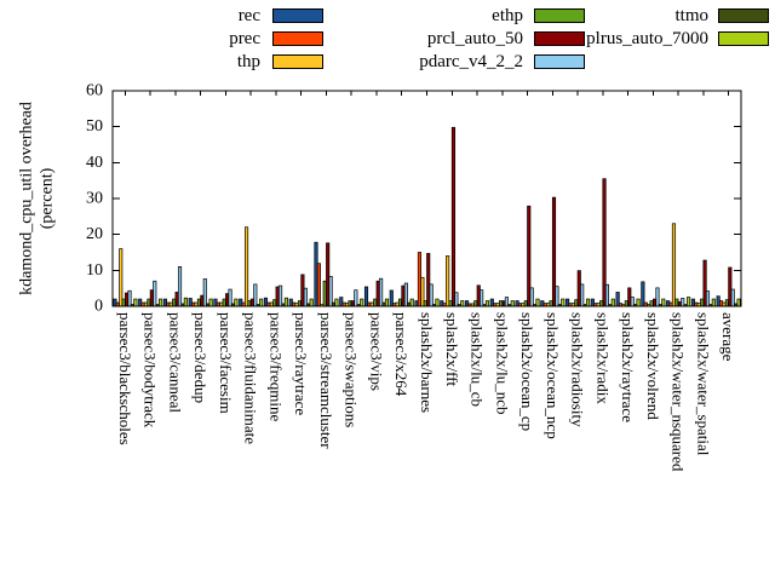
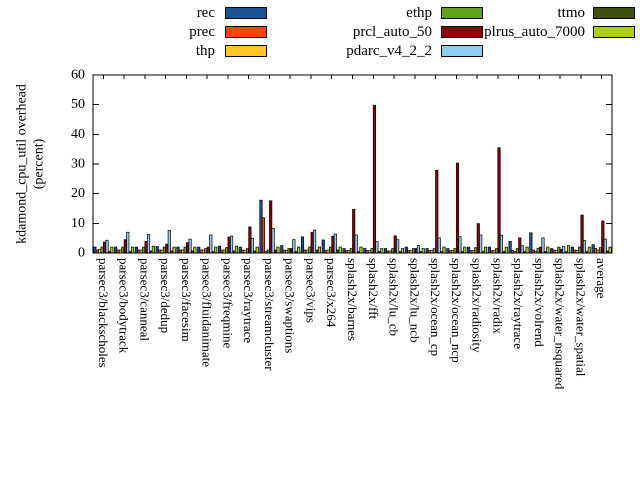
thp/parsec3/blackscholes: 16 -> 1
pdarc_v4_2_2/parsec3/canneal: 11 -> 6
thp/parsec3/fluidanimate: 22 -> 1
ethp/parsec3/streamcluster: 7 -> 1
prec/splash2x/barnes: 15 -> 1
thp/splash2x/barnes: 8 -> 1
thp/splash2x/fft: 14 -> 1
thp/splash2x/water_nsquared: 23 -> 1
